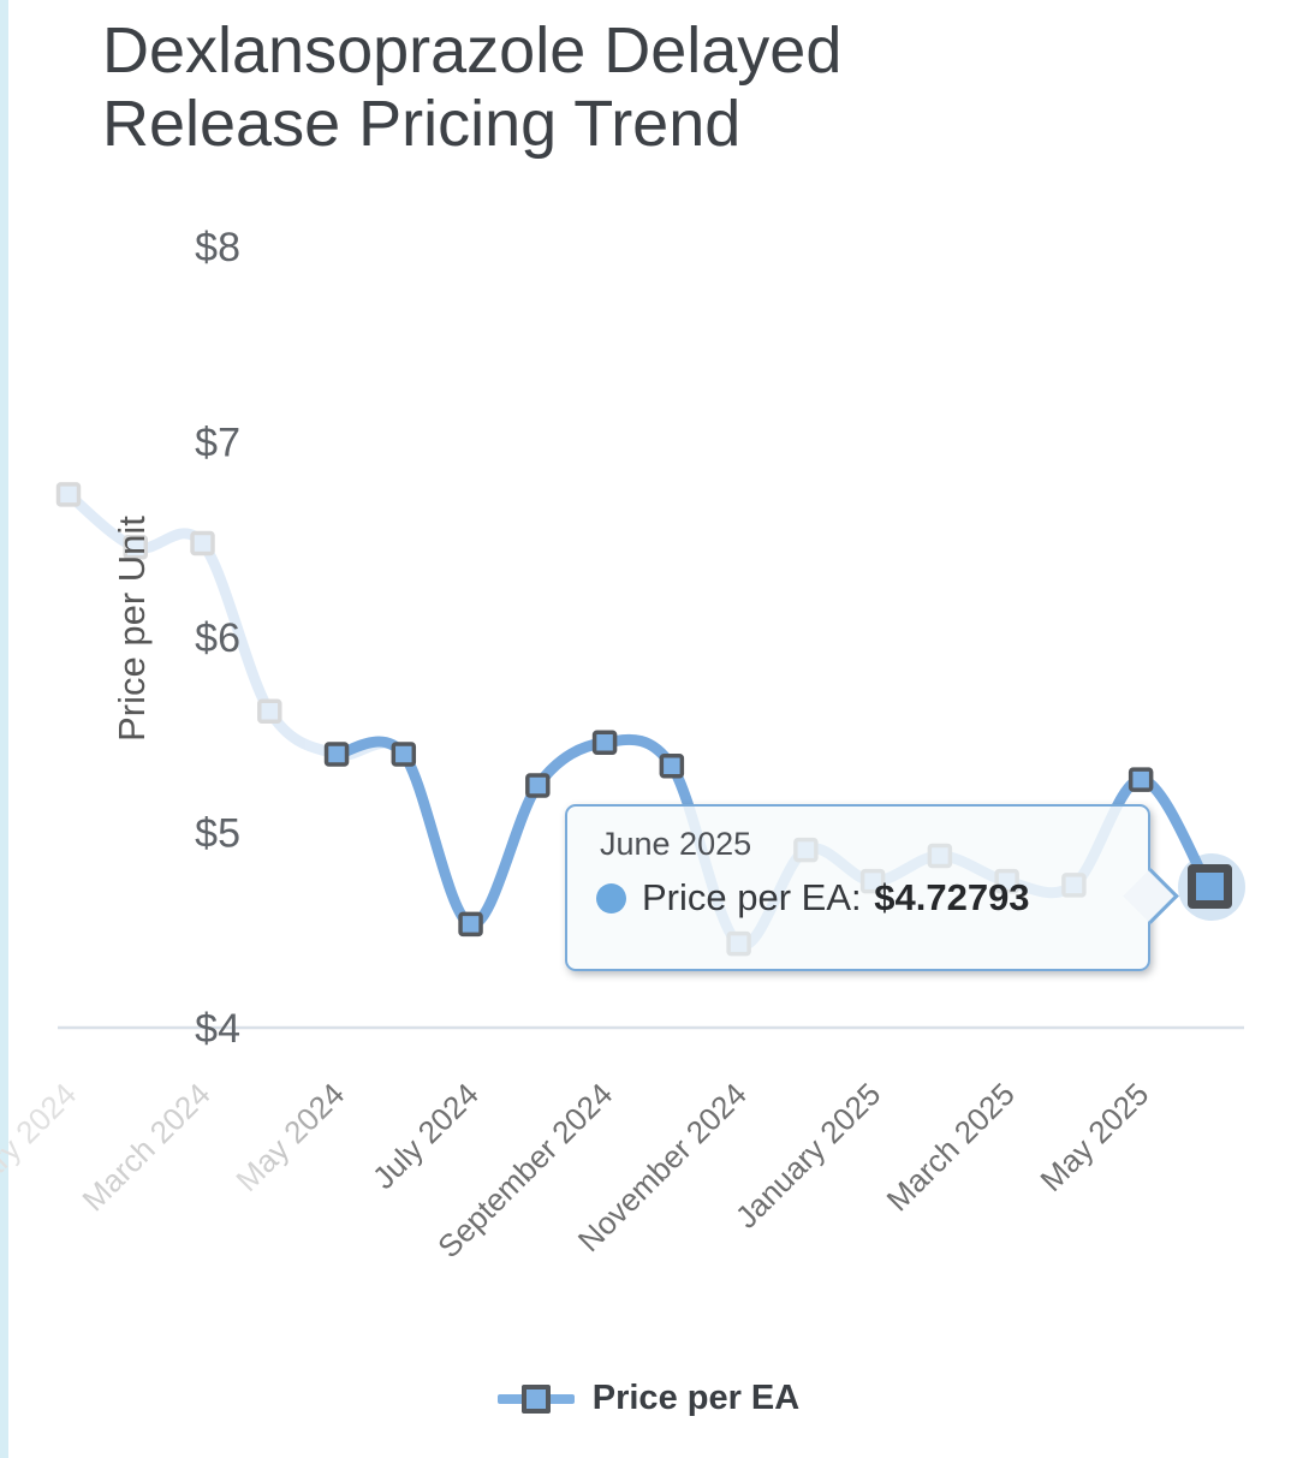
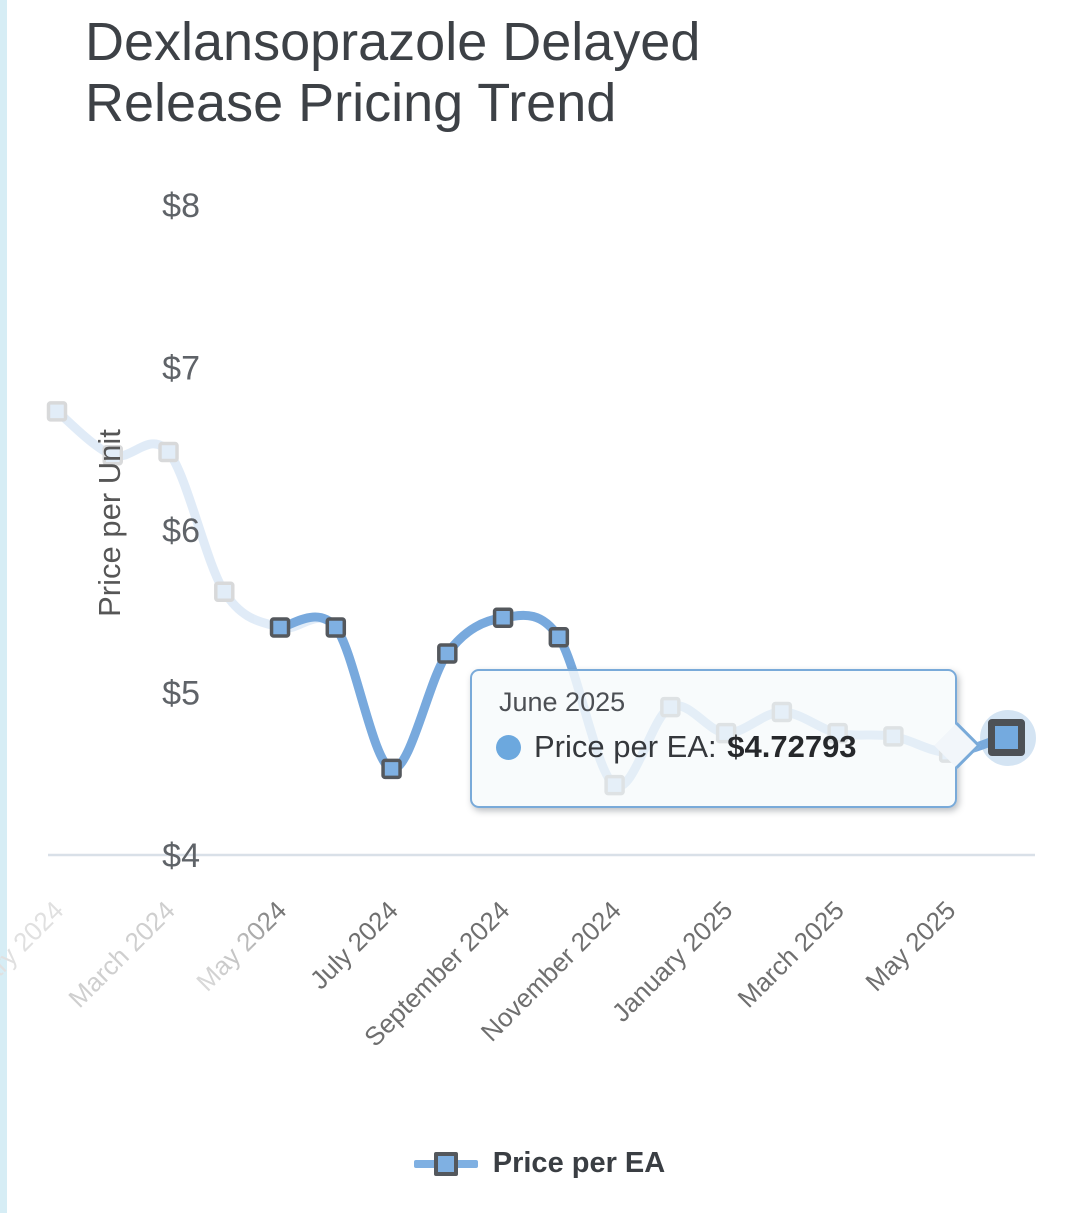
May 2025: $5.27 -> $4.63
